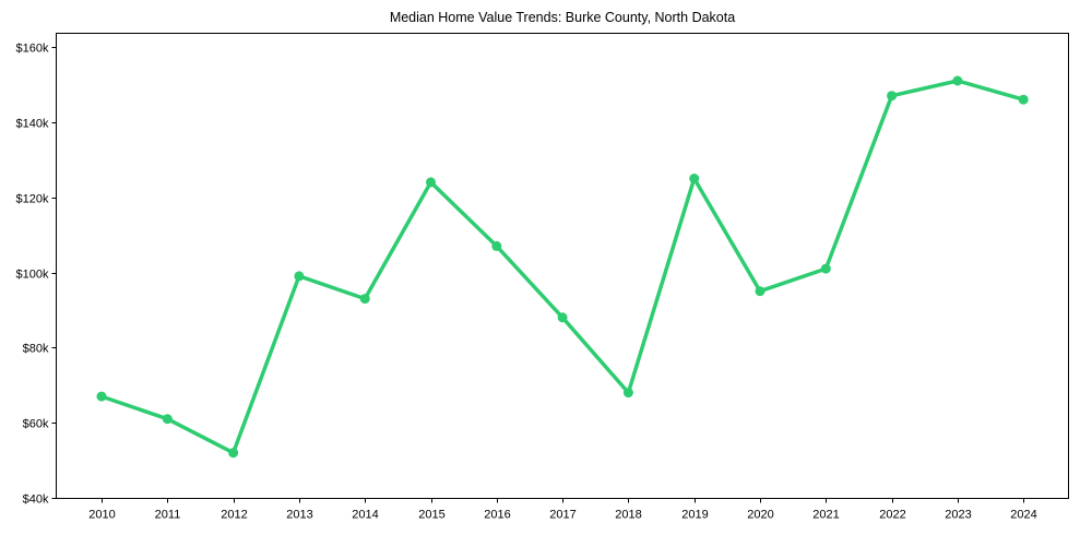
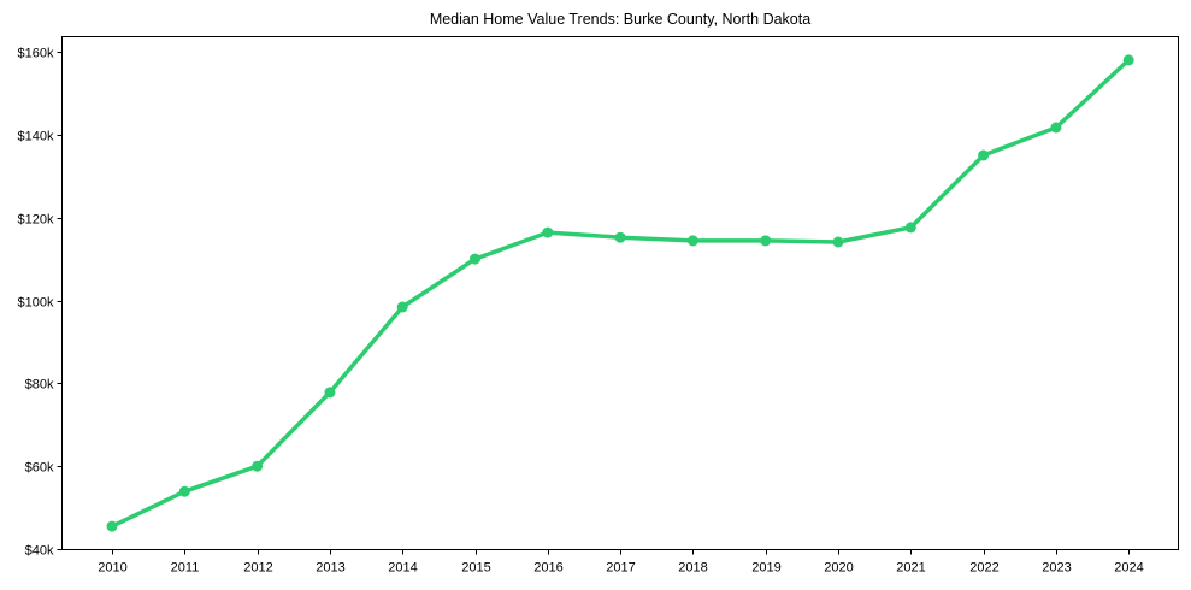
2010: $67k -> $46k
2011: $61k -> $54k
2012: $52k -> $60k
2013: $99k -> $78k
2014: $93k -> $98k
2015: $124k -> $110k
2016: $107k -> $116k
2017: $88k -> $115k
2018: $68k -> $114k
2019: $125k -> $114k
2020: $95k -> $114k
2021: $101k -> $118k
2022: $147k -> $135k
2023: $151k -> $142k
2024: $146k -> $158k
